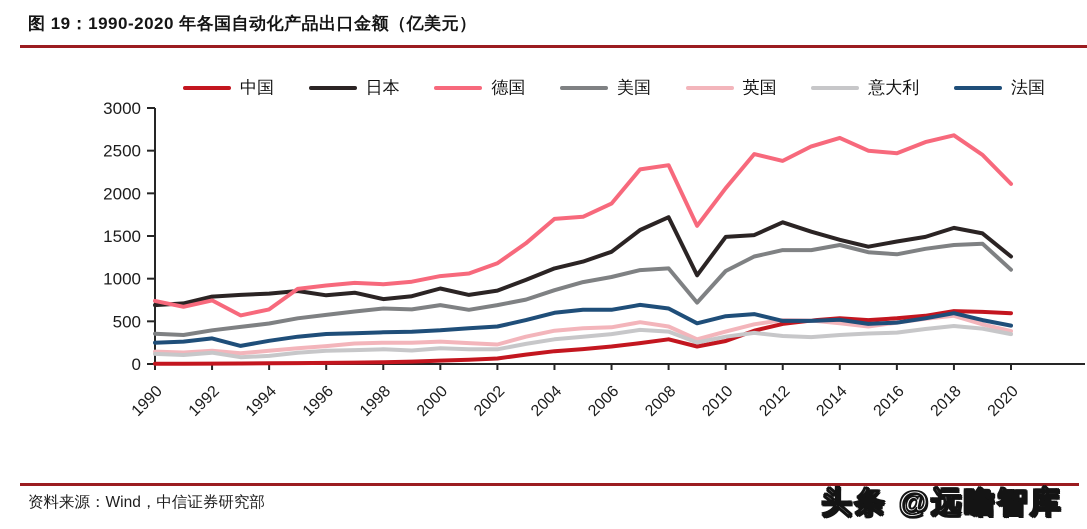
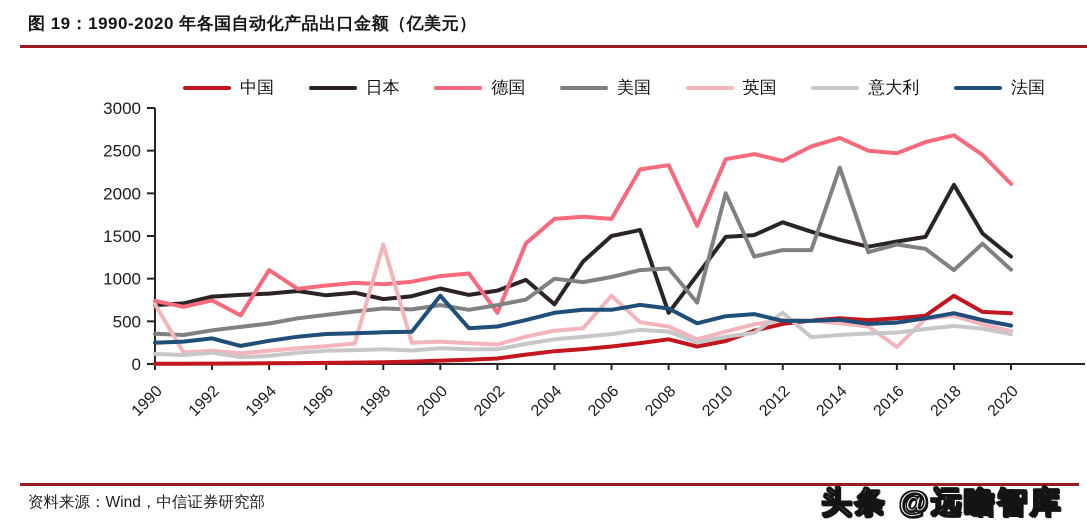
英国/1990: 100 -> 700
德国/1994: 600 -> 1100
英国/1998: 200 -> 1400
法国/2000: 400 -> 800
德国/2002: 1200 -> 600
日本/2004: 1100 -> 700
美国/2004: 900 -> 1000
日本/2006: 1300 -> 1500
德国/2006: 1900 -> 1700
英国/2006: 400 -> 800
日本/2008: 1700 -> 600
德国/2010: 2100 -> 2400
美国/2010: 1100 -> 2000
意大利/2012: 300 -> 600
美国/2014: 1400 -> 2300
美国/2016: 1300 -> 1400
英国/2016: 500 -> 200
中国/2018: 600 -> 800
日本/2018: 1600 -> 2100
美国/2018: 1400 -> 1100
